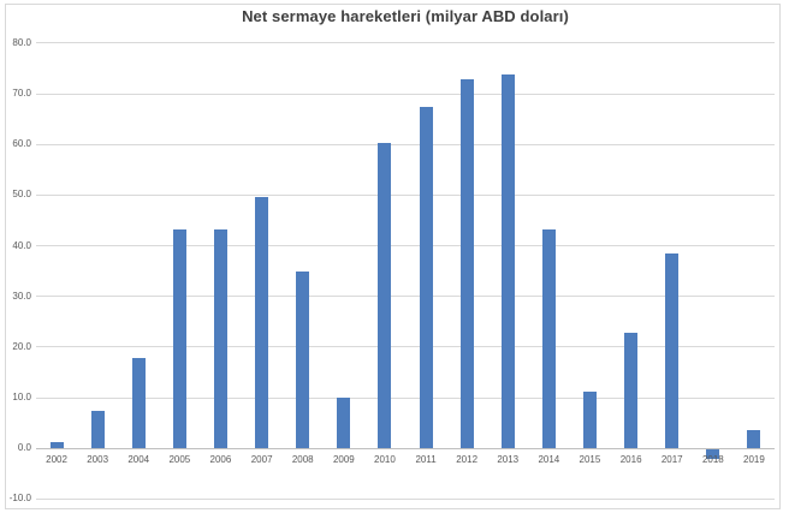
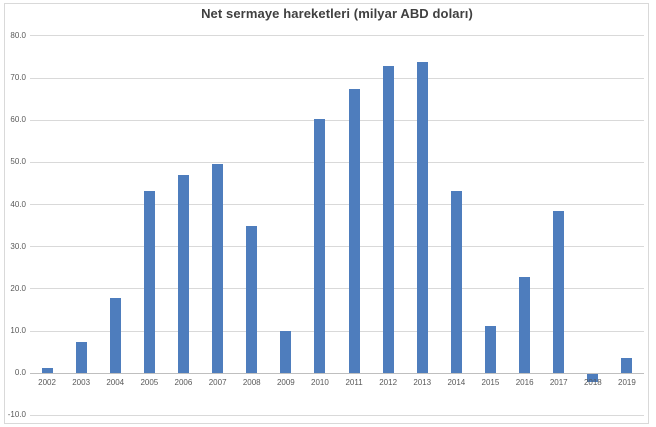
2006: 43 -> 47
